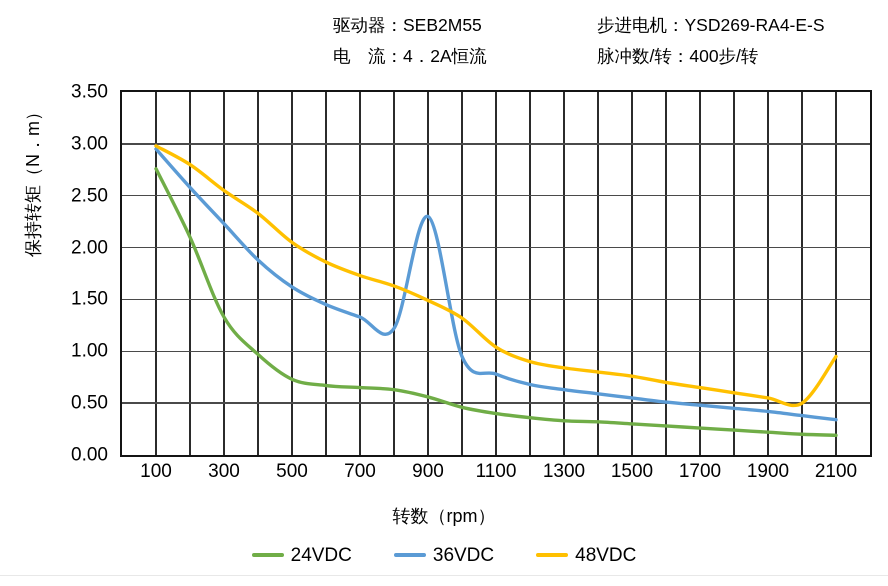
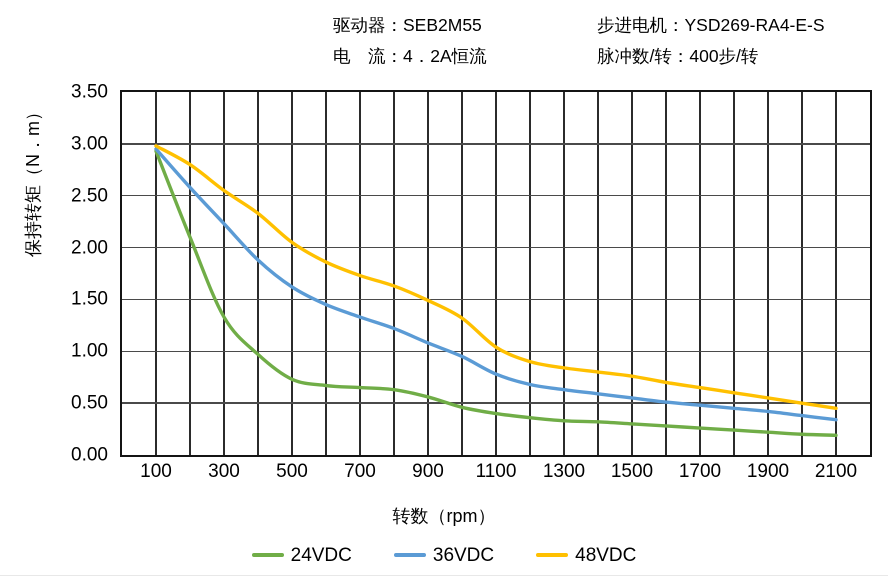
24VDC/100: 2.76 -> 2.93
36VDC/900: 2.30 -> 1.08
48VDC/2100: 0.95 -> 0.45
